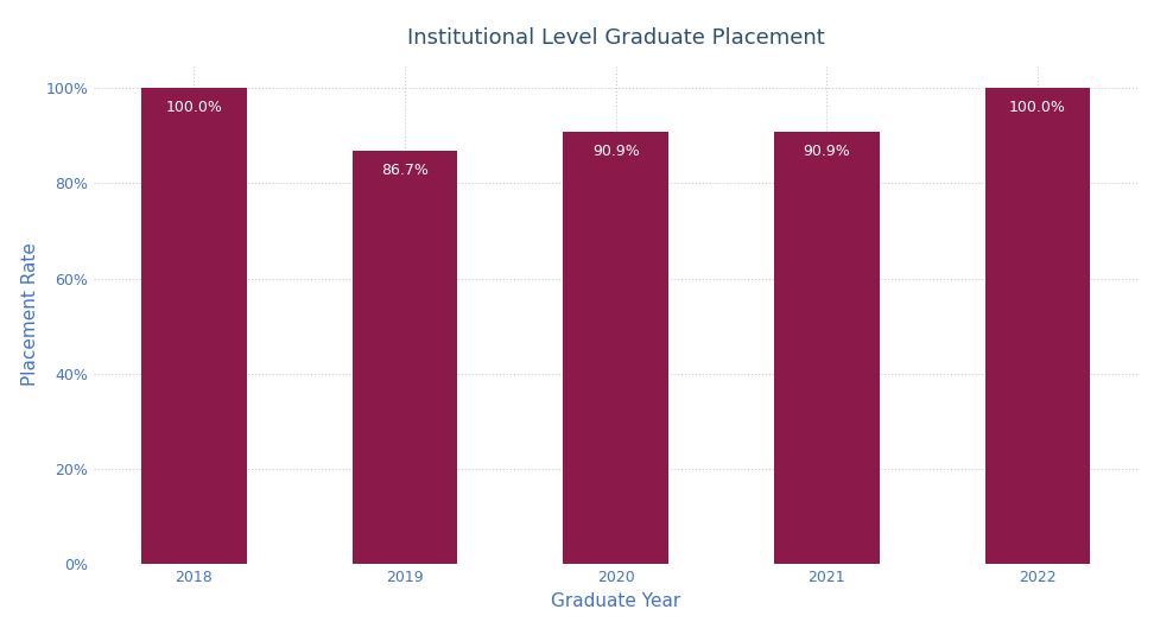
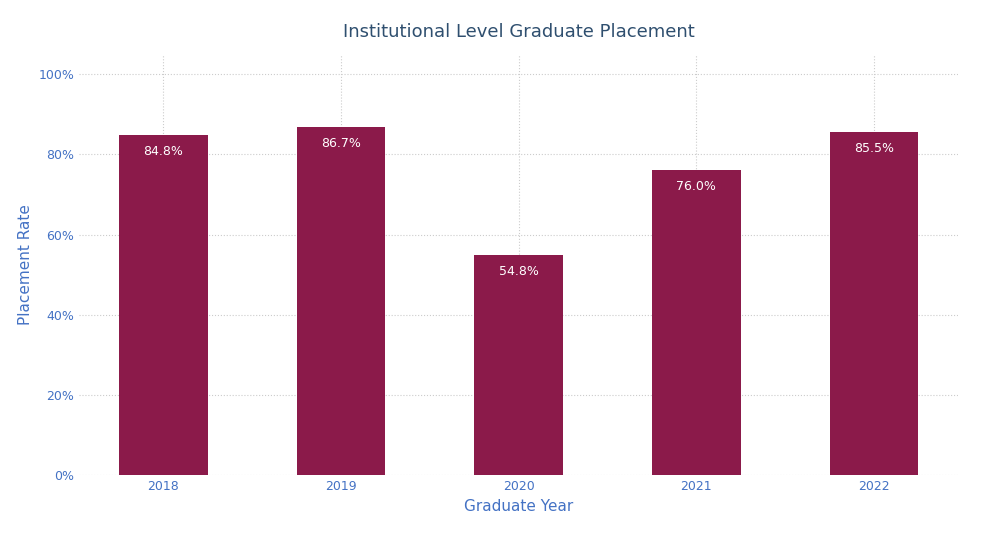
2018: 100.0% -> 84.8%
2020: 90.9% -> 54.8%
2021: 90.9% -> 76.0%
2022: 100.0% -> 85.5%
